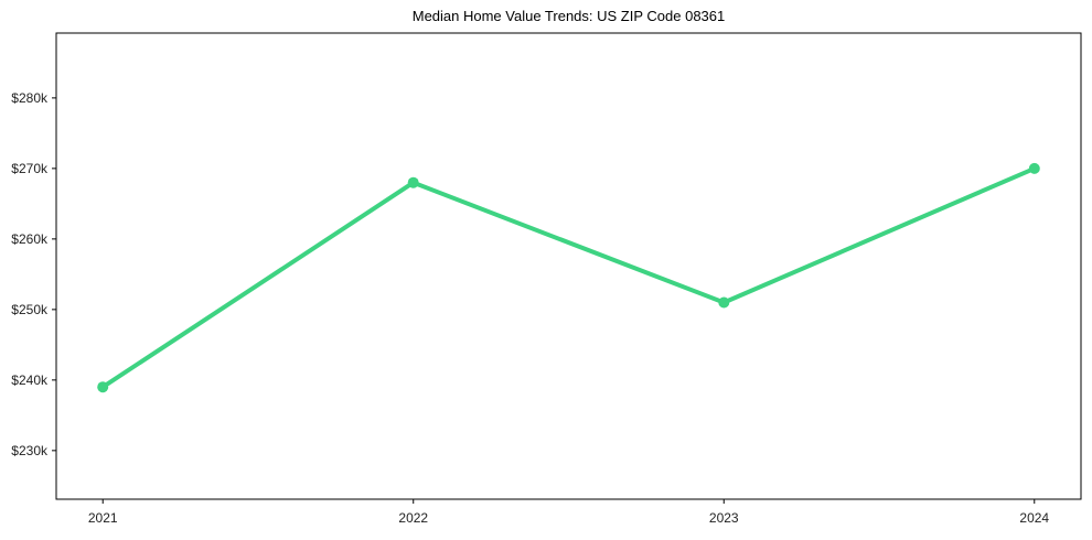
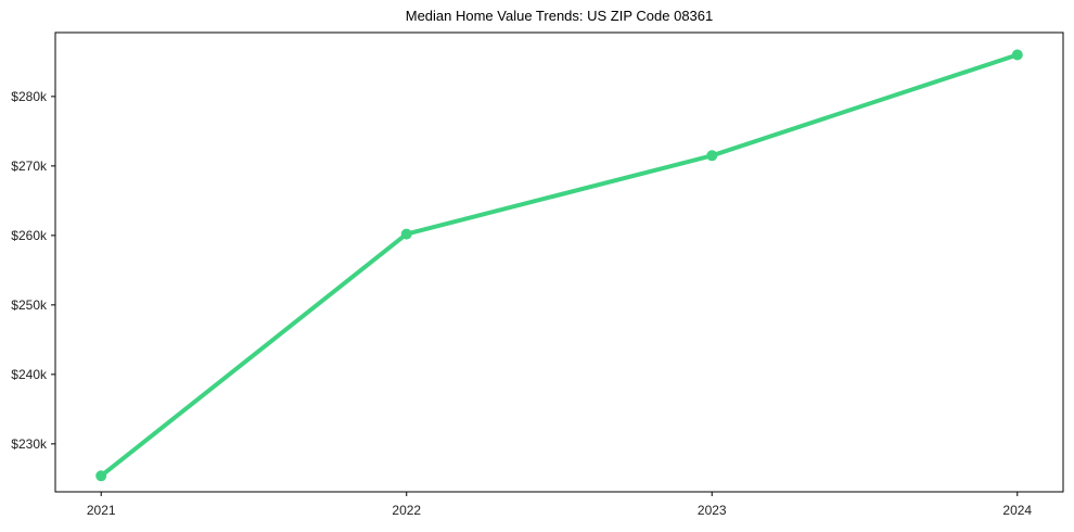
2021: $239k -> $225k
2022: $268k -> $260k
2023: $251k -> $272k
2024: $270k -> $286k
